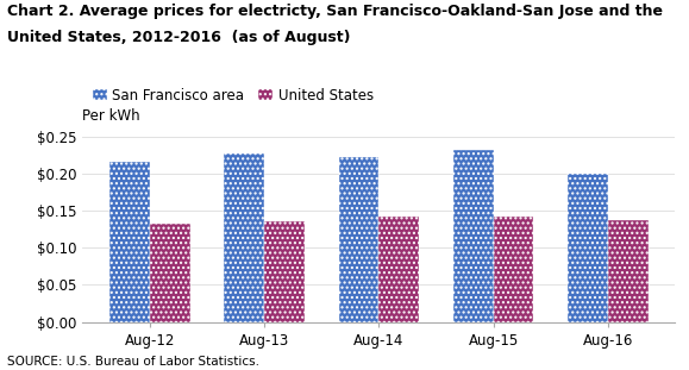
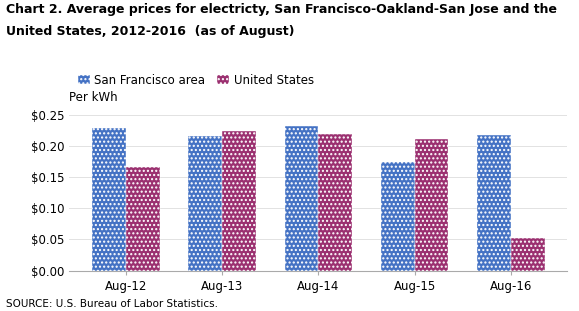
San Francisco area/Aug-12: $0.217 -> $0.230
United States/Aug-12: $0.132 -> $0.166
San Francisco area/Aug-13: $0.228 -> $0.216
United States/Aug-13: $0.136 -> $0.224
San Francisco area/Aug-14: $0.222 -> $0.232
United States/Aug-14: $0.142 -> $0.220
San Francisco area/Aug-15: $0.233 -> $0.174
United States/Aug-15: $0.143 -> $0.212
San Francisco area/Aug-16: $0.200 -> $0.218
United States/Aug-16: $0.138 -> $0.052
